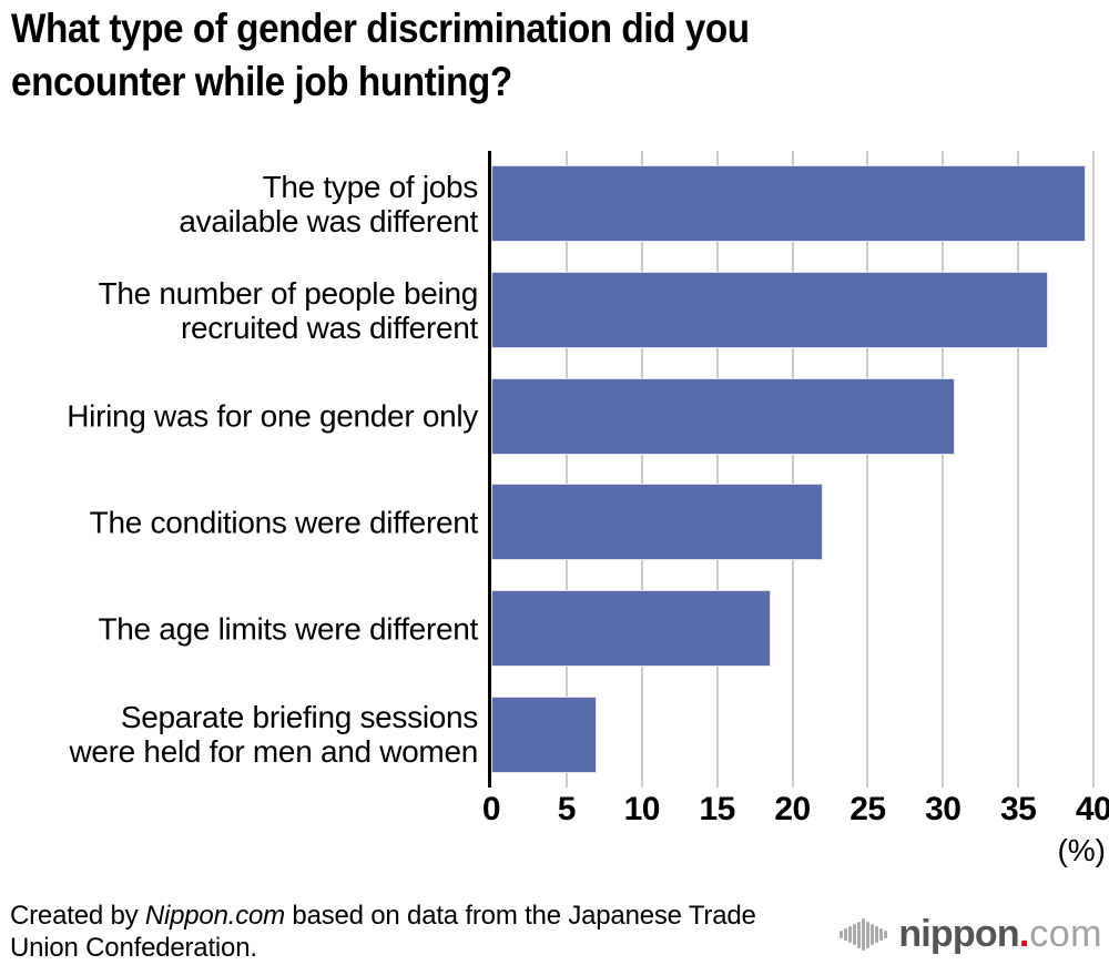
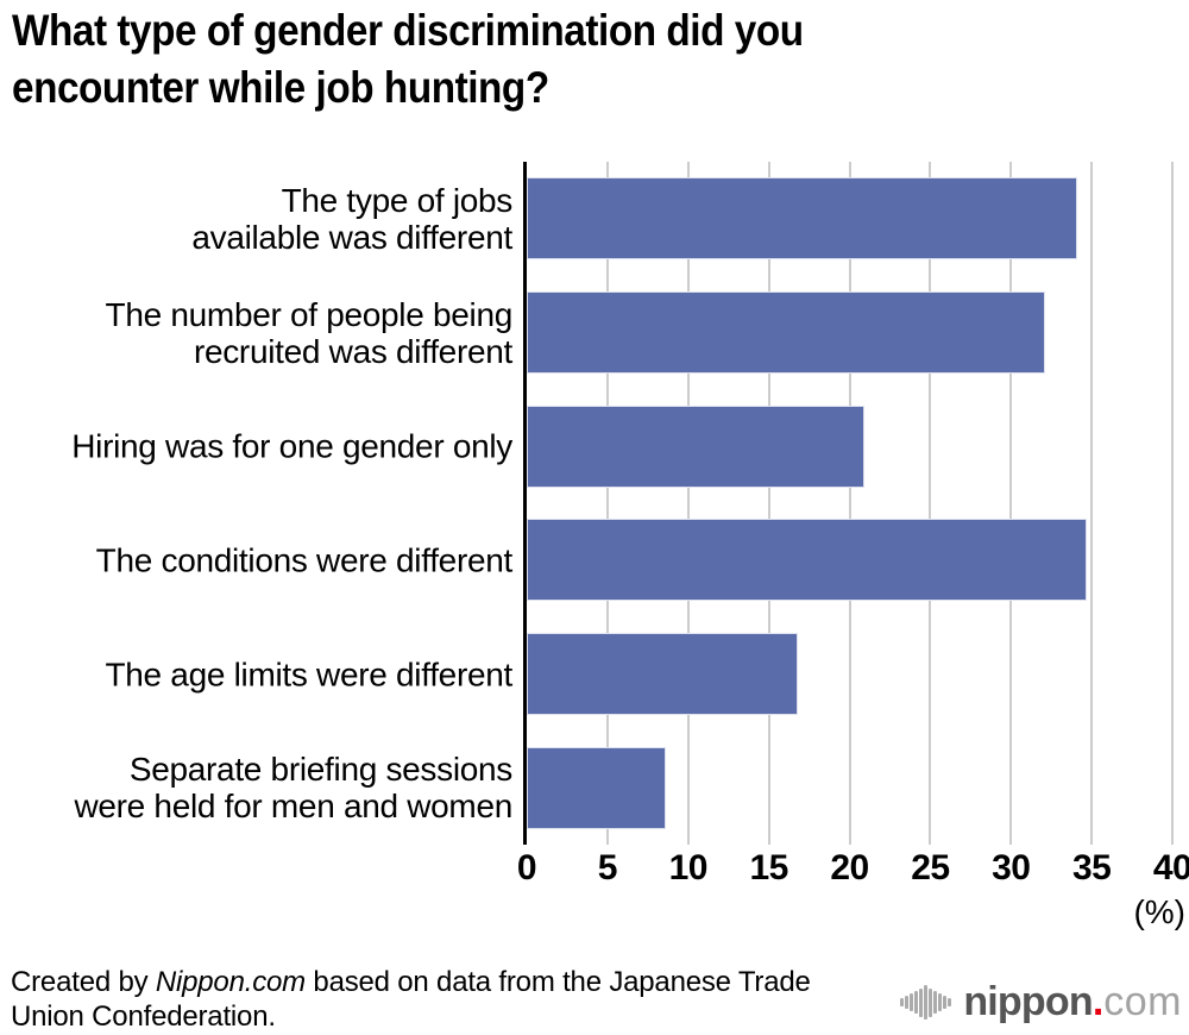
The type of jobs available was different: 39.5 -> 34.1
The number of people being recruited was different: 37.0 -> 32.1
Hiring was for one gender only: 30.8 -> 20.9
The conditions were different: 22.0 -> 34.7
The age limits were different: 18.6 -> 16.8
Separate briefing sessions were held for men and women: 7.0 -> 8.6
